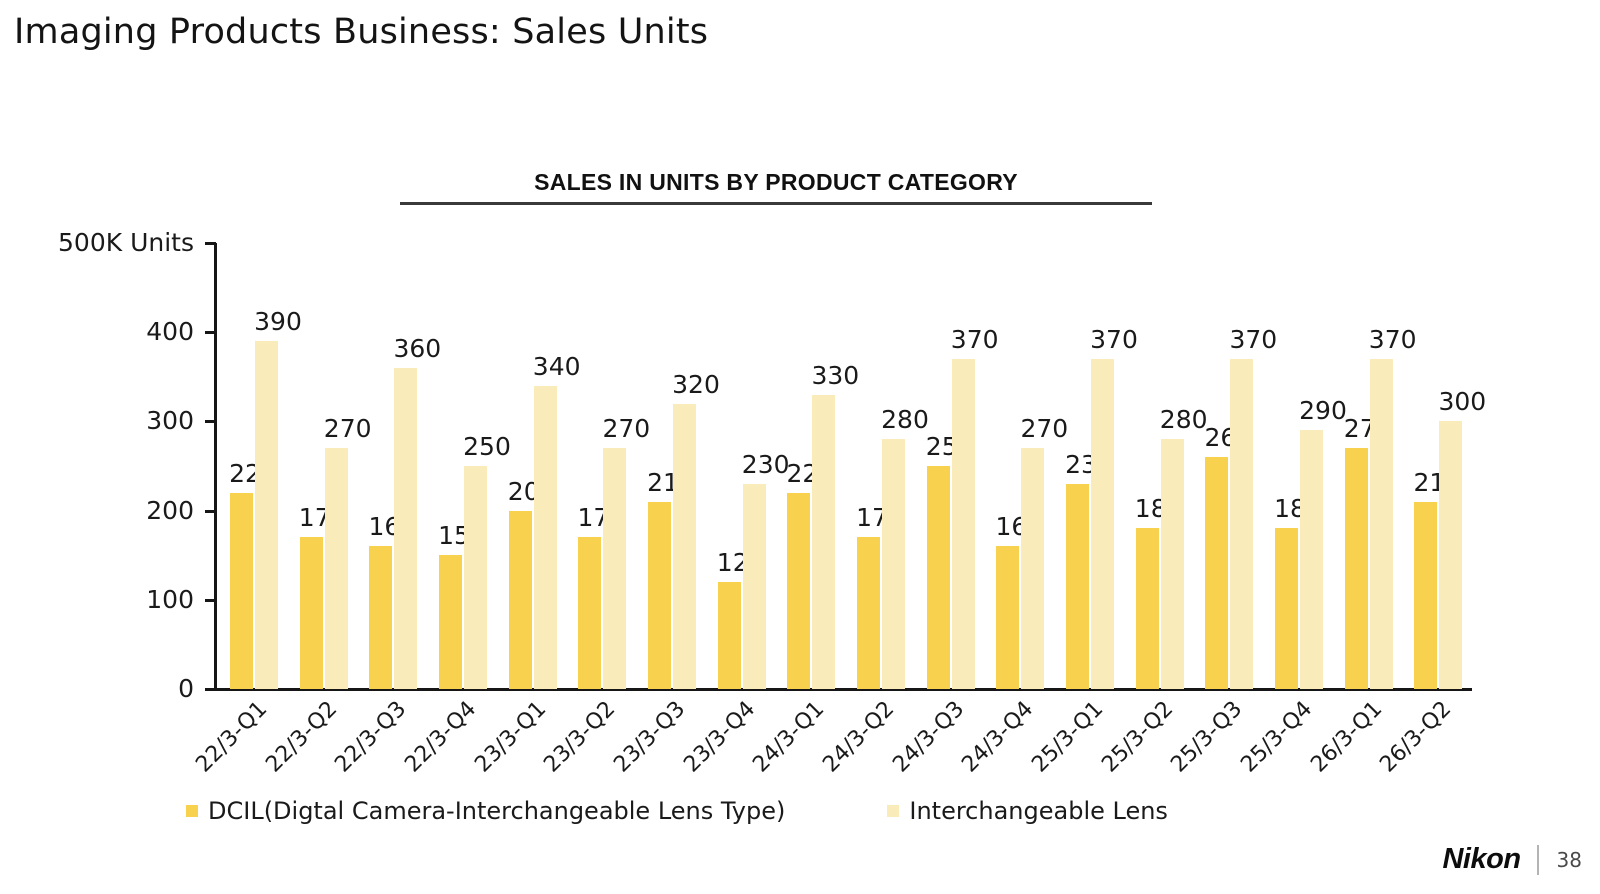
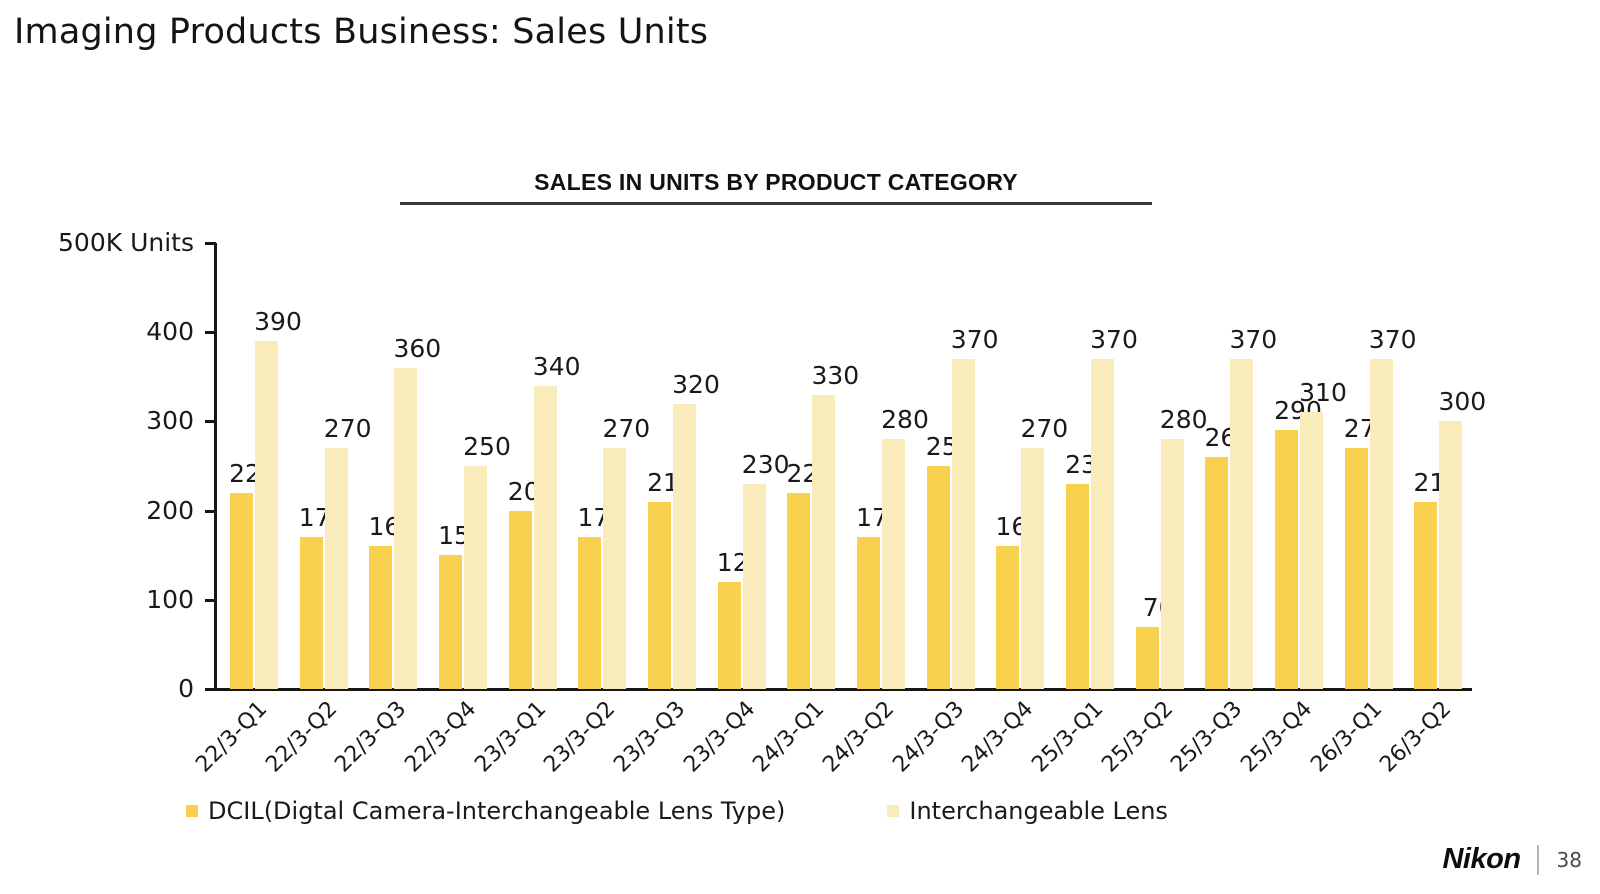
DCIL(Digtal Camera-Interchangeable Lens Type)/25/3-Q2: 180 -> 70
DCIL(Digtal Camera-Interchangeable Lens Type)/25/3-Q4: 180 -> 290
Interchangeable Lens/25/3-Q4: 290 -> 310
